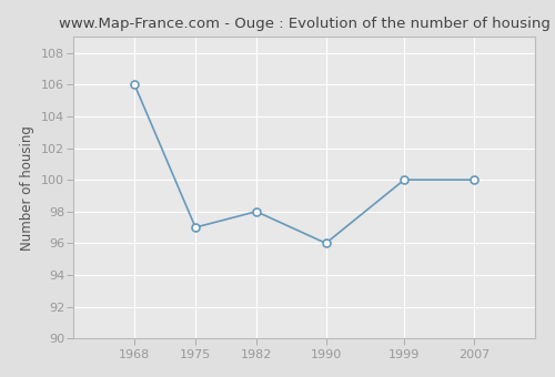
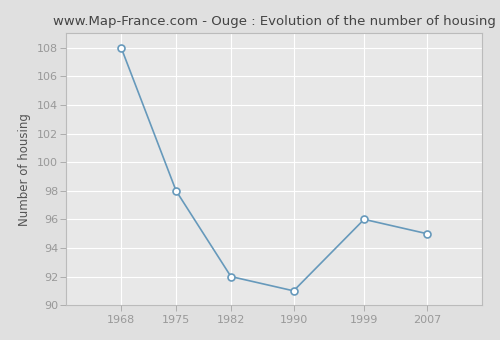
1968: 106 -> 108
1975: 97 -> 98
1982: 98 -> 92
1990: 96 -> 91
1999: 100 -> 96
2007: 100 -> 95
